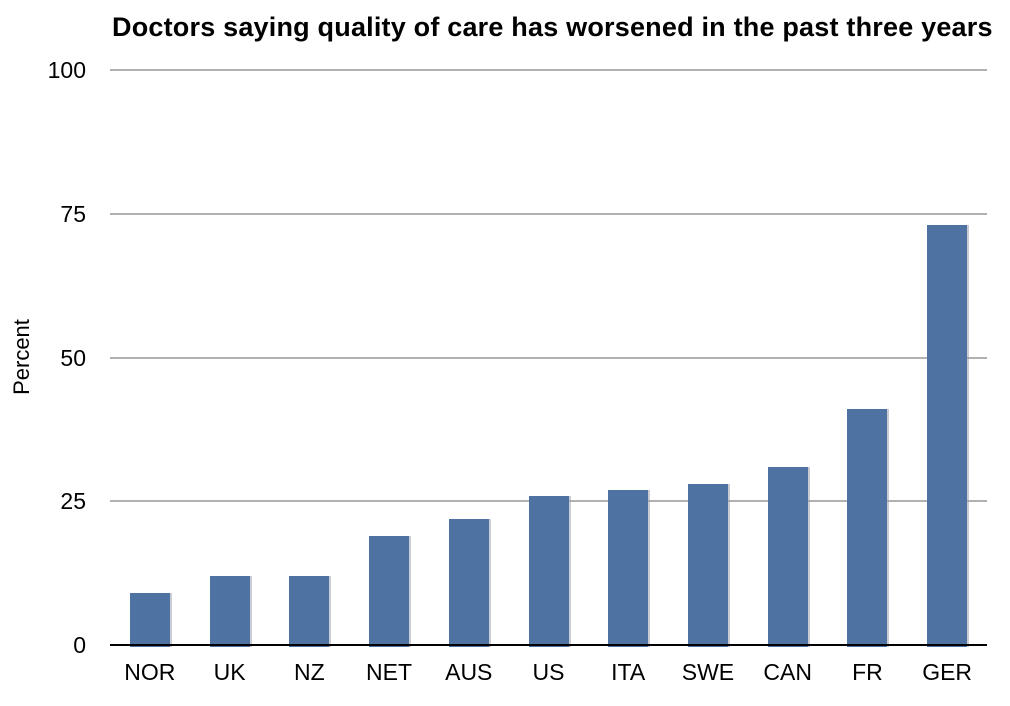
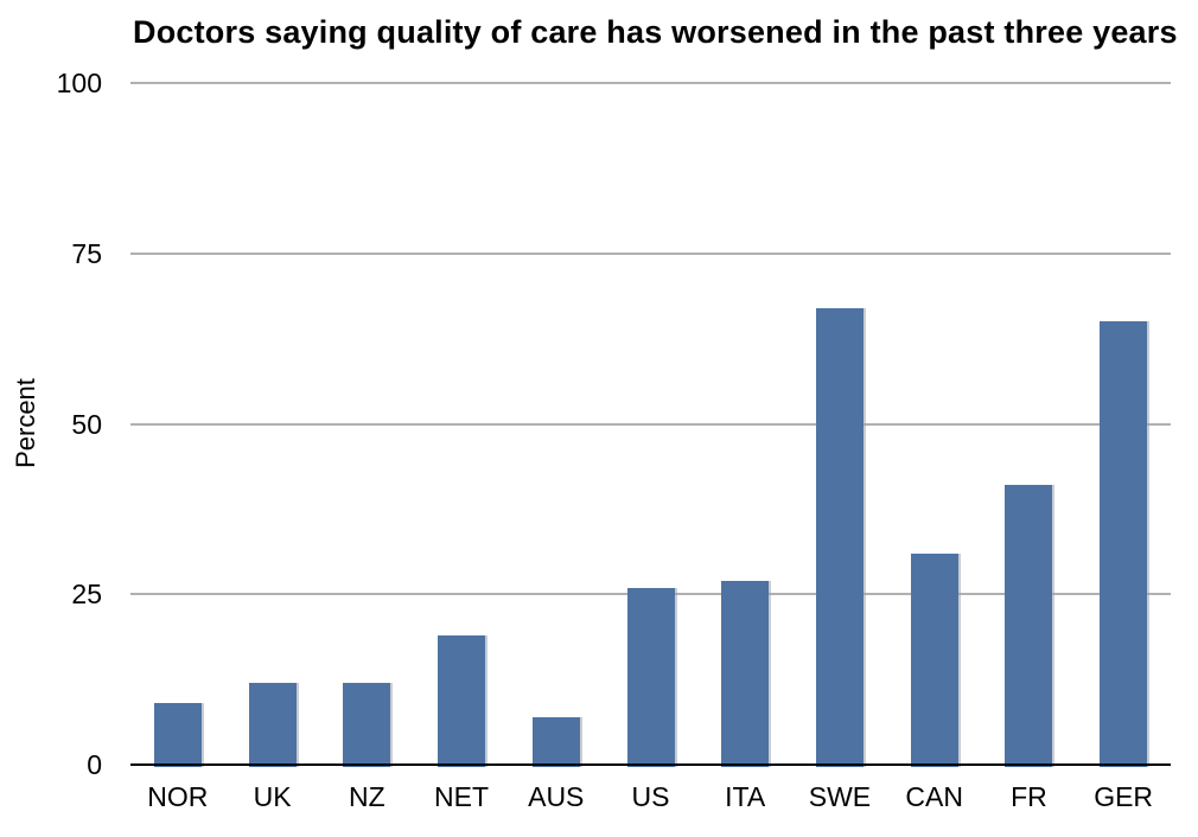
AUS: 22 -> 7
SWE: 28 -> 67
GER: 73 -> 65
